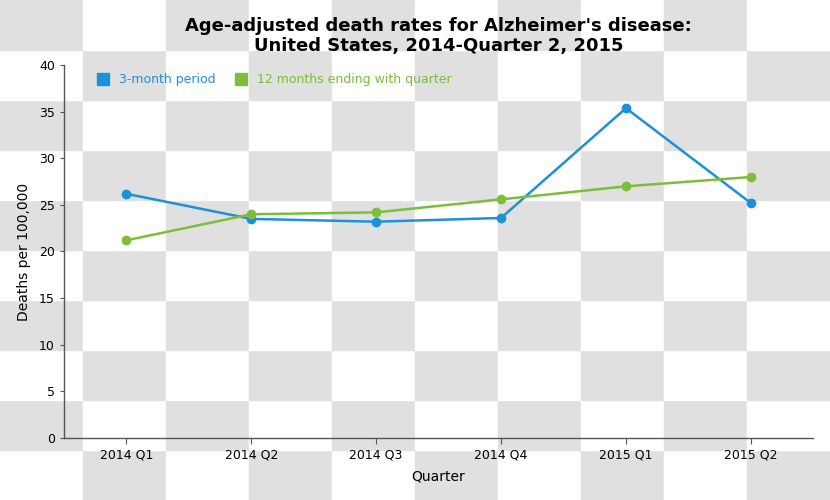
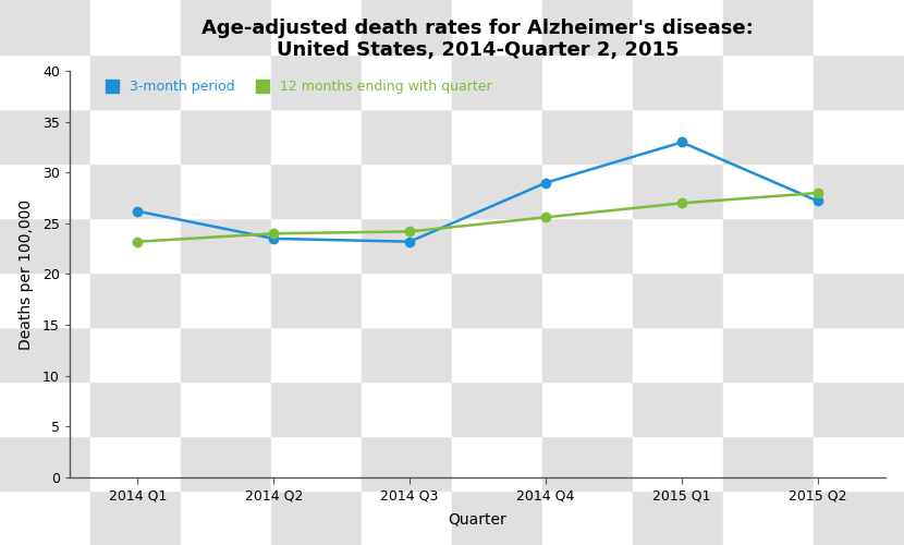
12 months ending with quarter/2014 Q1: 21.2 -> 23.2
3-month period/2014 Q4: 23.6 -> 29.0
3-month period/2015 Q1: 35.4 -> 33.0
3-month period/2015 Q2: 25.2 -> 27.2
